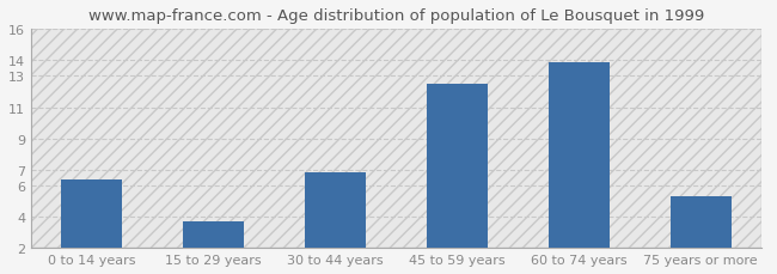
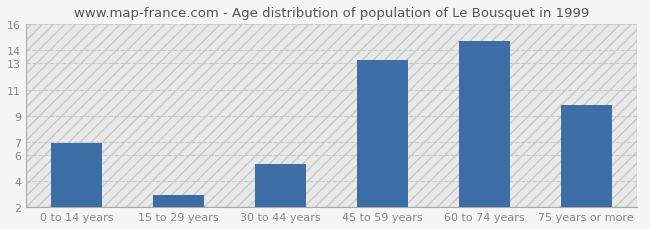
0 to 14 years: 6.4 -> 6.9
15 to 29 years: 3.7 -> 2.9
30 to 44 years: 6.8 -> 5.3
45 to 59 years: 12.5 -> 13.3
60 to 74 years: 13.9 -> 14.7
75 years or more: 5.3 -> 9.8
